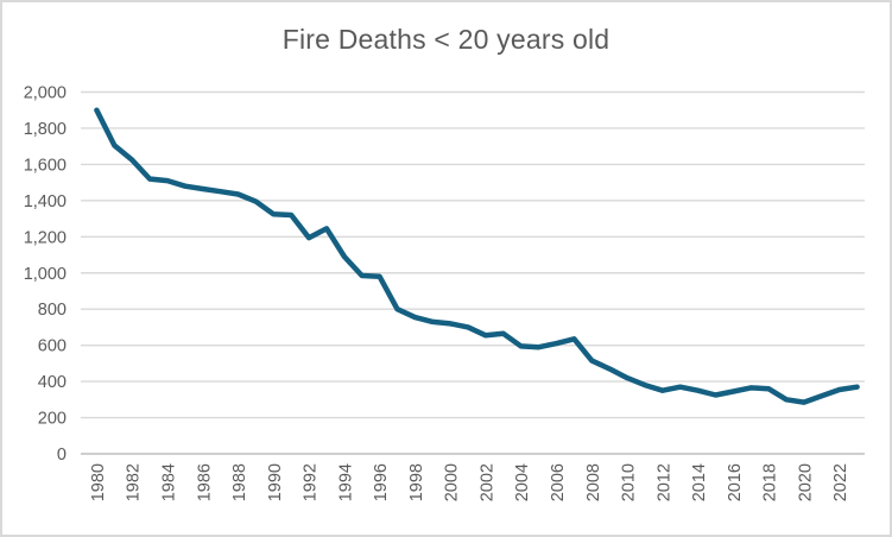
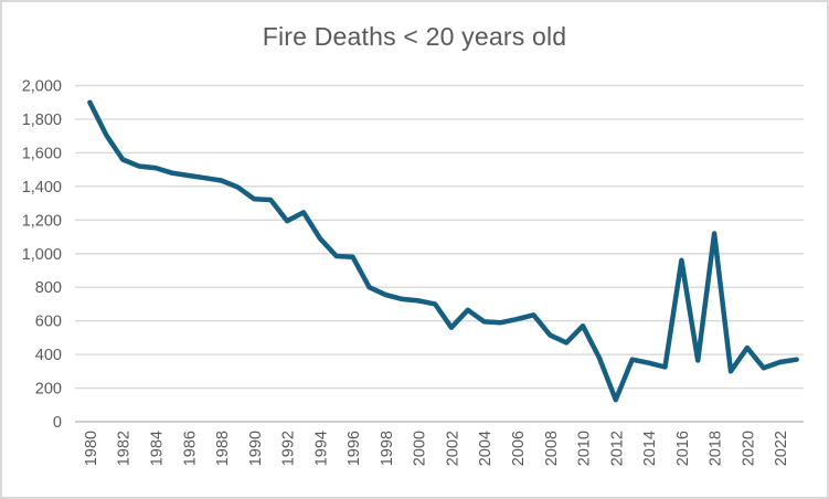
1982: 1620 -> 1560
2002: 660 -> 560
2010: 420 -> 570
2012: 350 -> 130
2016: 340 -> 960
2018: 360 -> 1120
2020: 280 -> 440
